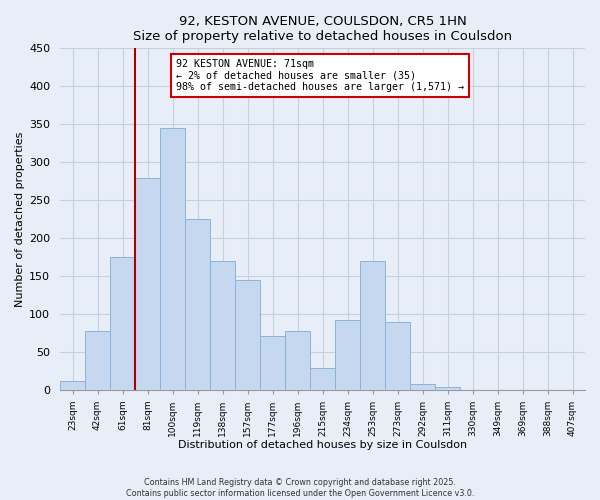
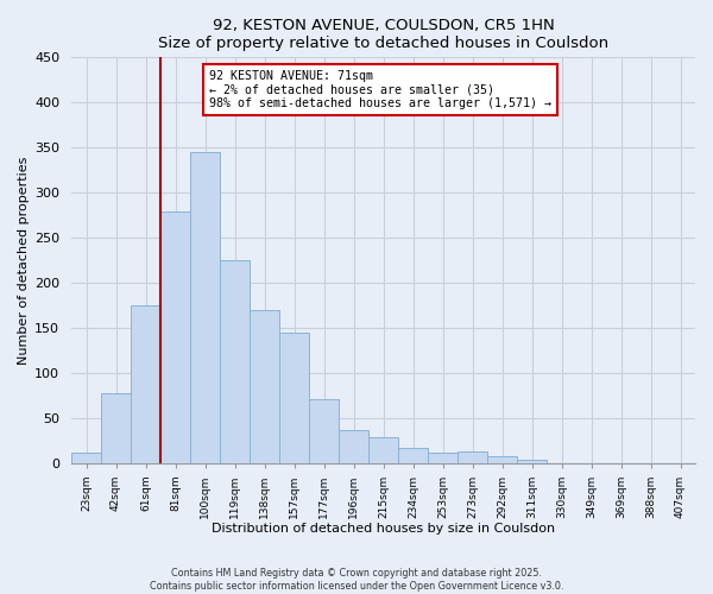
196sqm: 78 -> 38
234sqm: 92 -> 18
253sqm: 170 -> 13
273sqm: 90 -> 14
